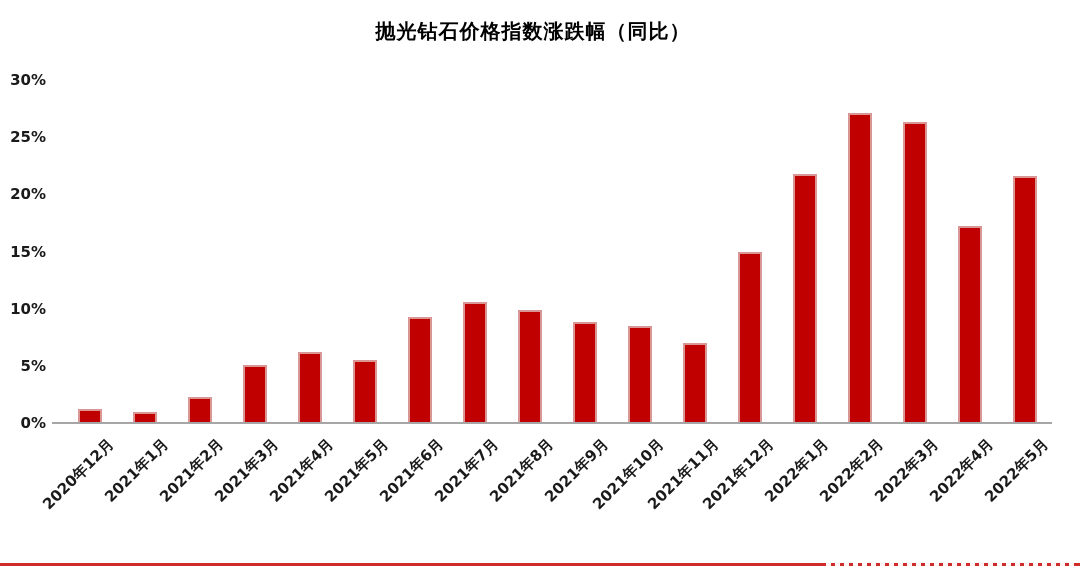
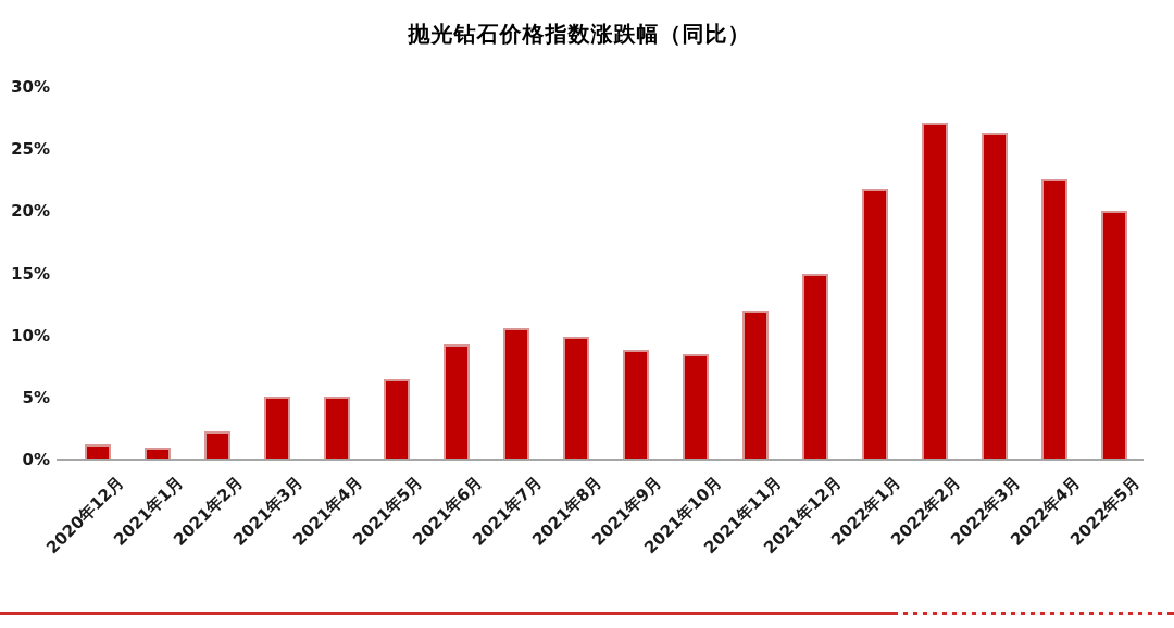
2021年4月: 6.2% -> 5.1%
2021年5月: 5.5% -> 6.5%
2021年11月: 7.0% -> 12.0%
2022年4月: 17.2% -> 22.6%
2022年5月: 21.6% -> 20.0%
